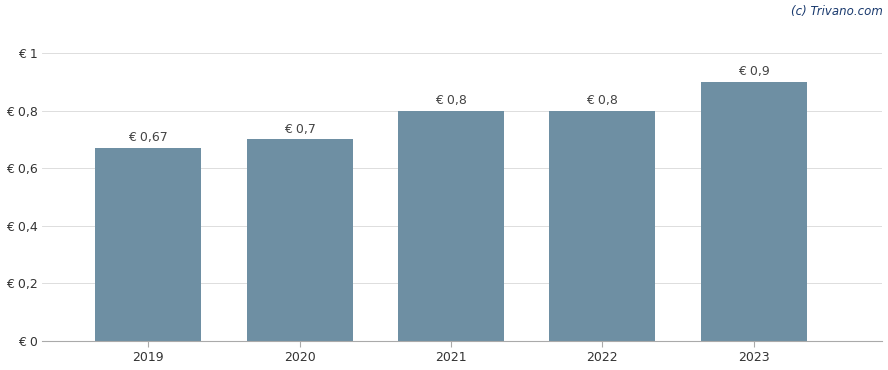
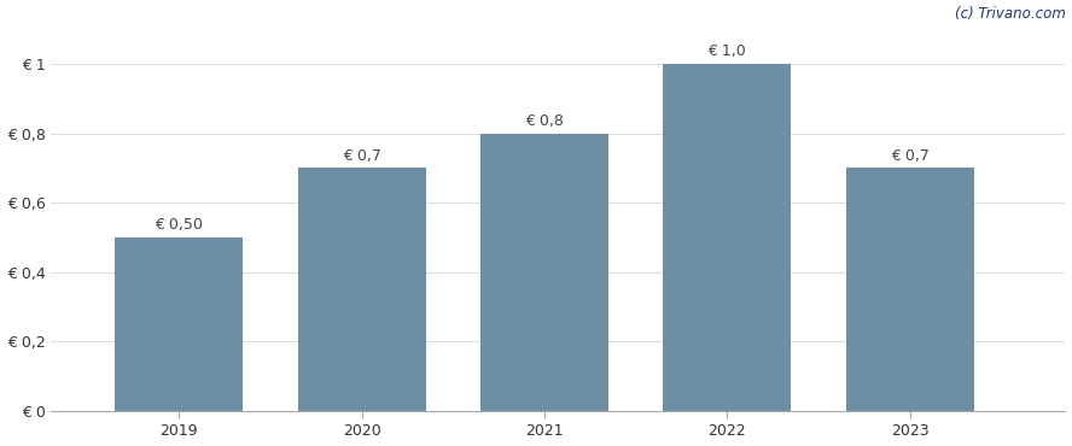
2019: 0,67 -> 0,50
2022: 0,8 -> 1,0
2023: 0,9 -> 0,7
